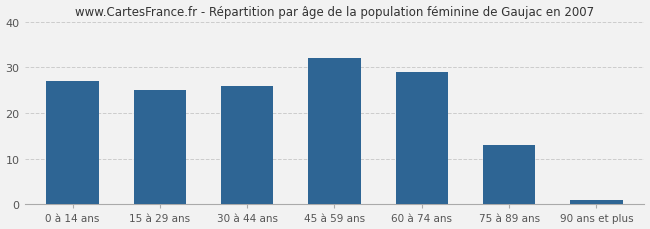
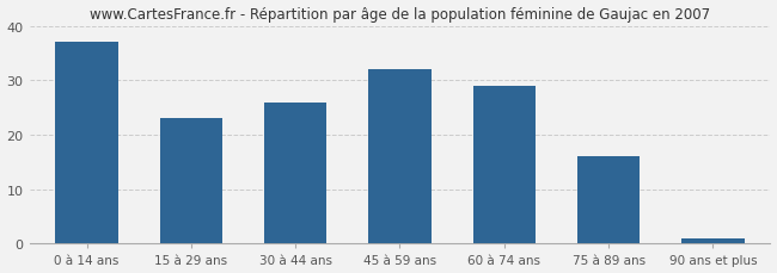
0 à 14 ans: 27 -> 37
15 à 29 ans: 25 -> 23
75 à 89 ans: 13 -> 16
